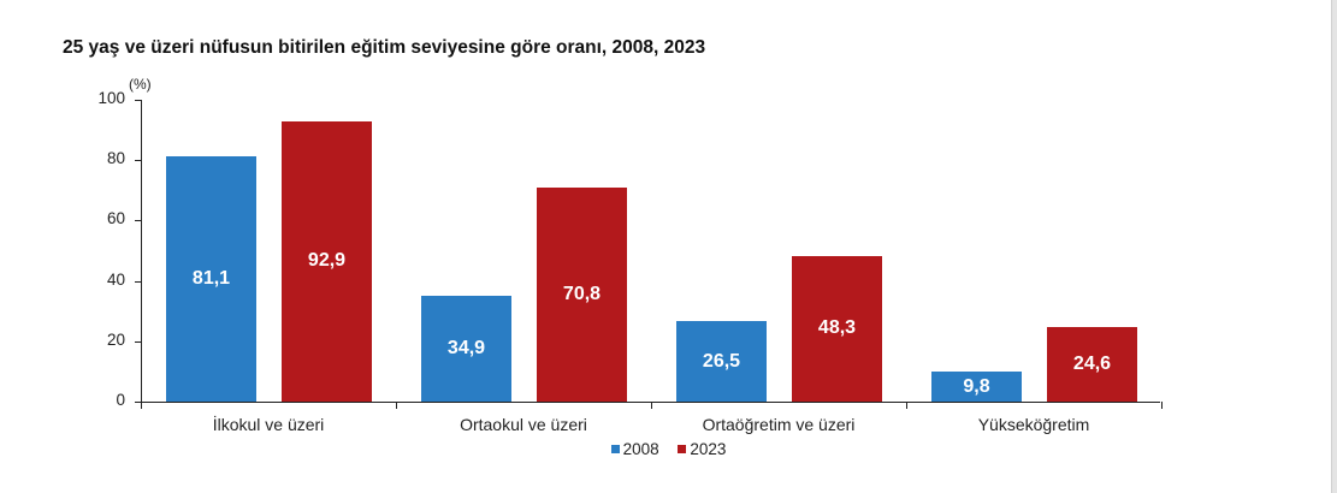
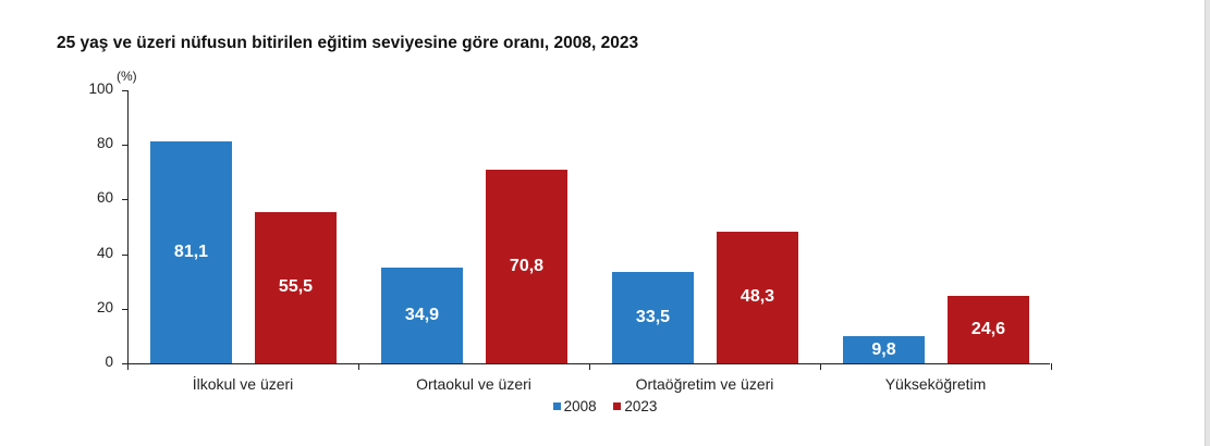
2023/İlkokul ve üzeri: 92,9 -> 55,5
2008/Ortaöğretim ve üzeri: 26,5 -> 33,5
